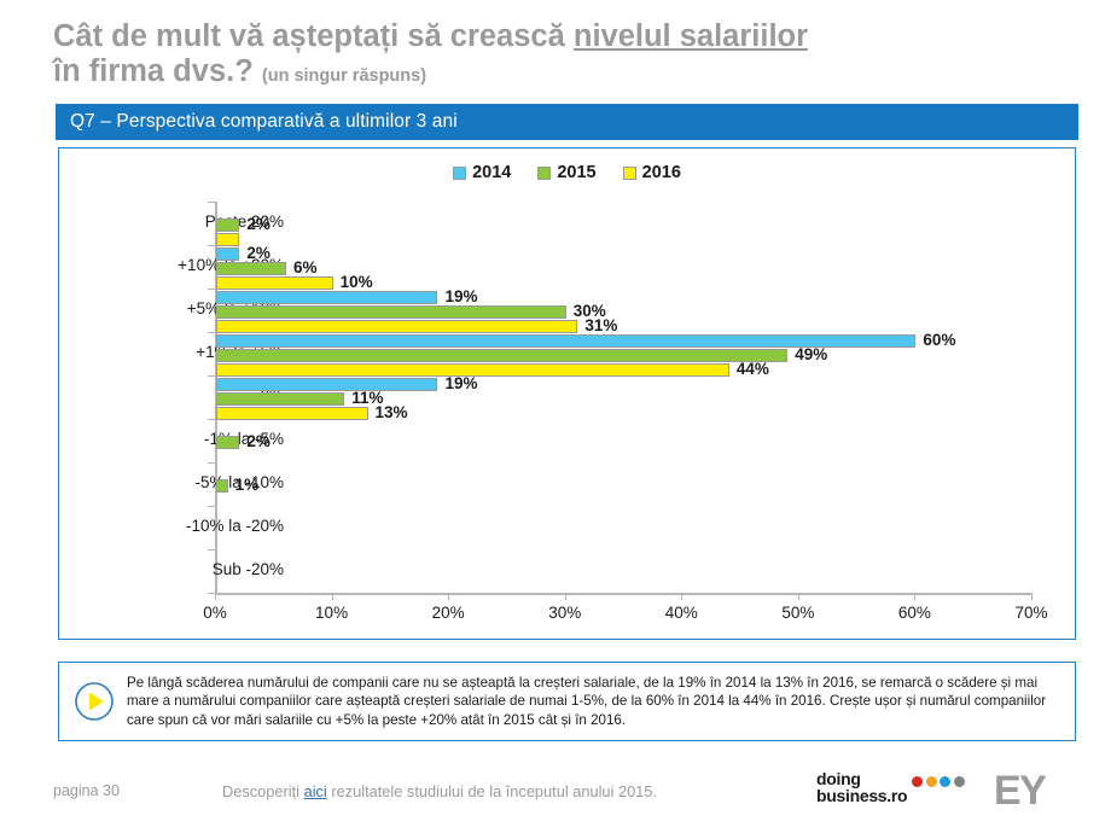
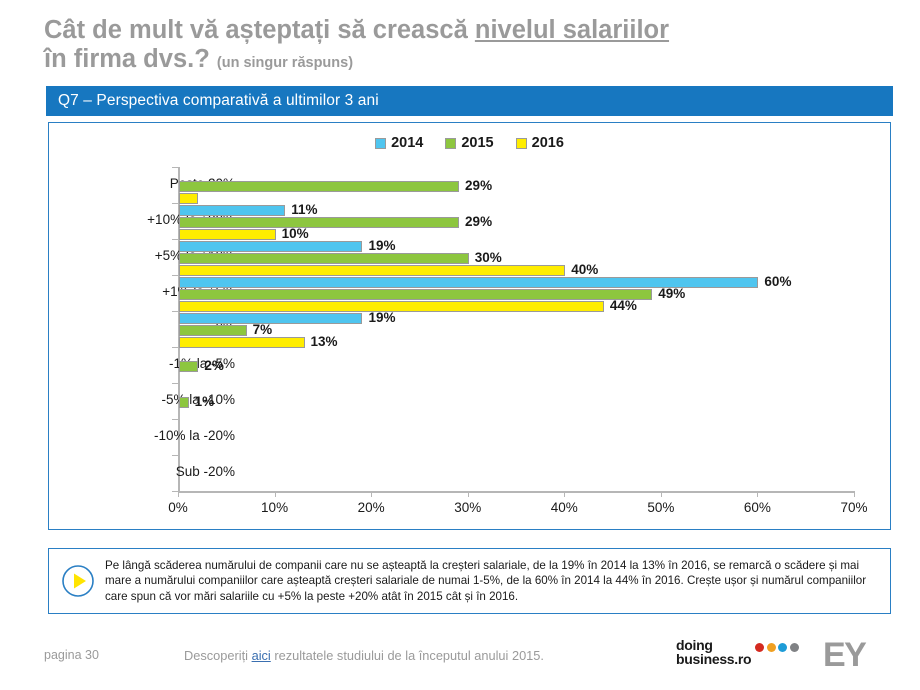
2015/Peste 20%: 2% -> 29%
2014/+10% la +20%: 2% -> 11%
2015/+10% la +20%: 6% -> 29%
2016/+5% la +10%: 31% -> 40%
2015/0%: 11% -> 7%
